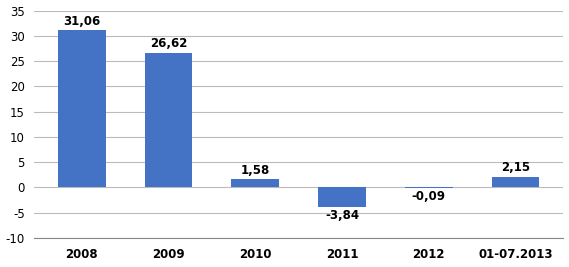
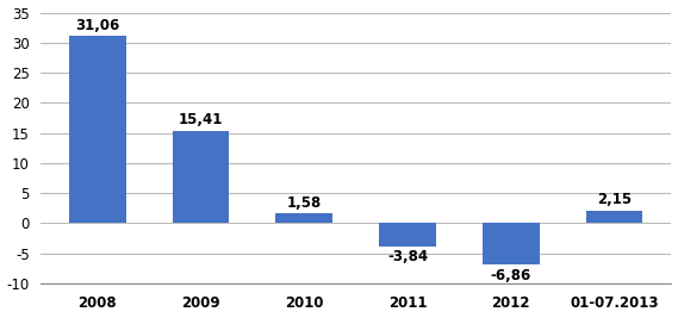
2009: 26,62 -> 15,41
2012: -0,09 -> -6,86
